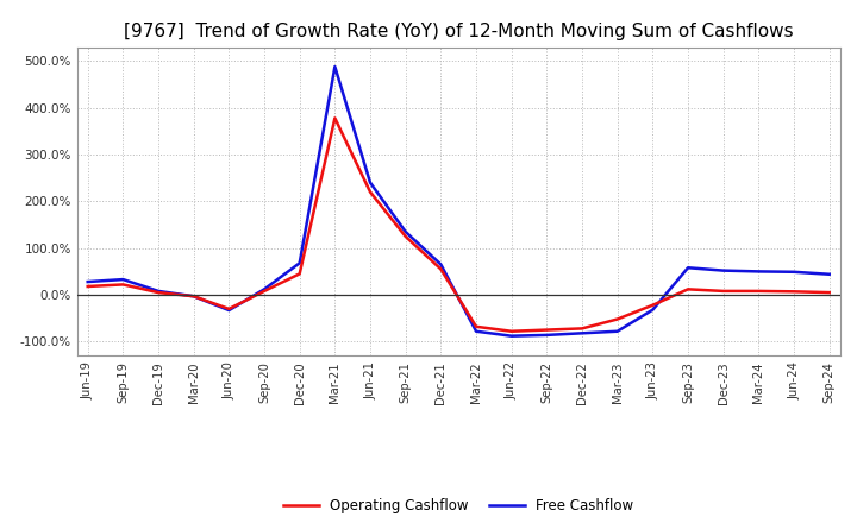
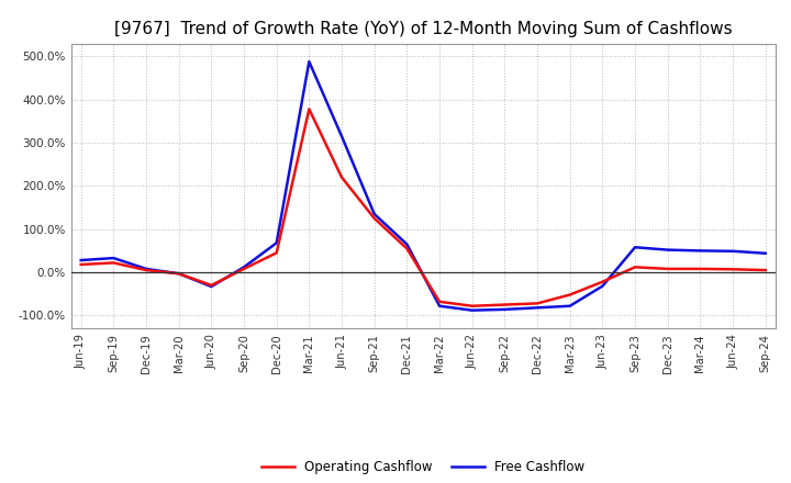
Free Cashflow/Jun-21: 240% -> 315%
